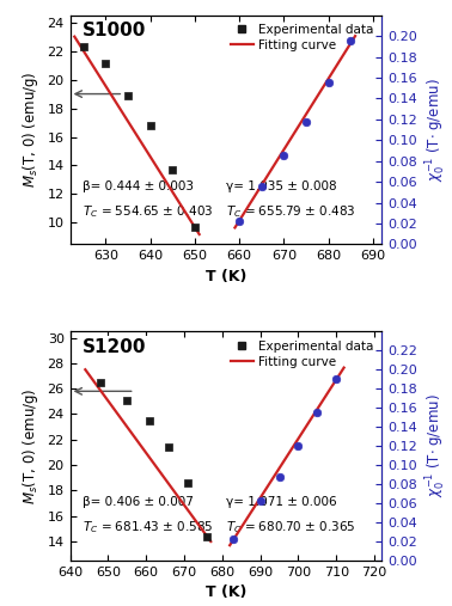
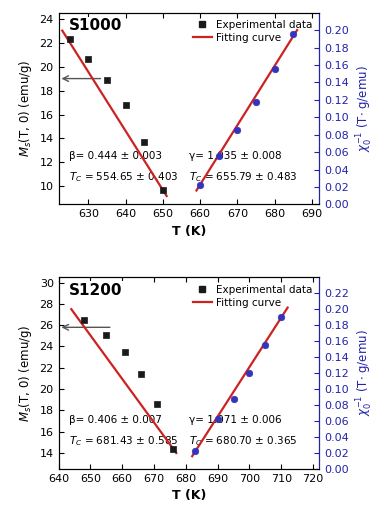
Experimental data/630: 21.1 -> 20.6
